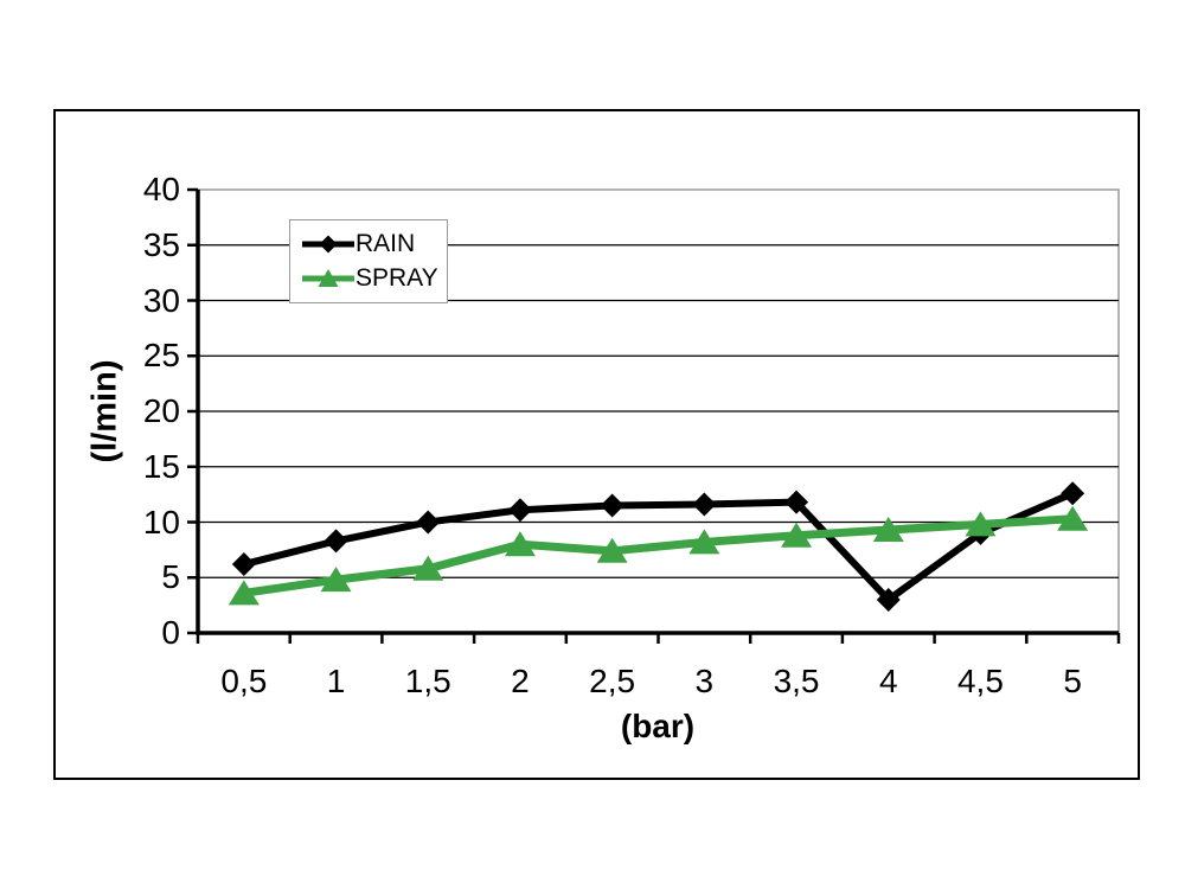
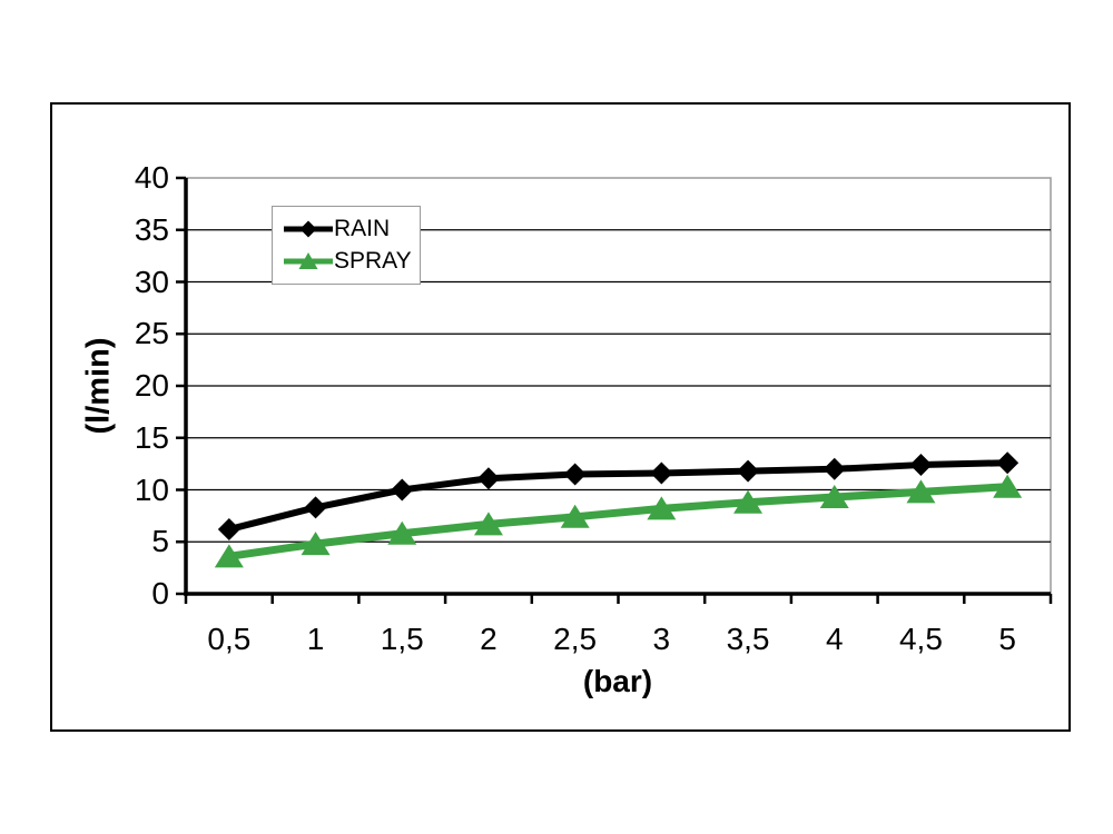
SPRAY/2: 8 -> 7
RAIN/4: 3 -> 12
RAIN/4,5: 9 -> 12
